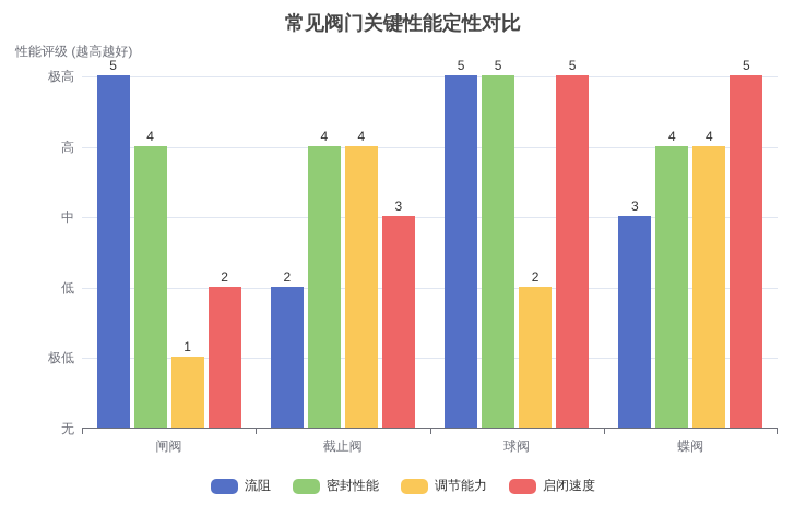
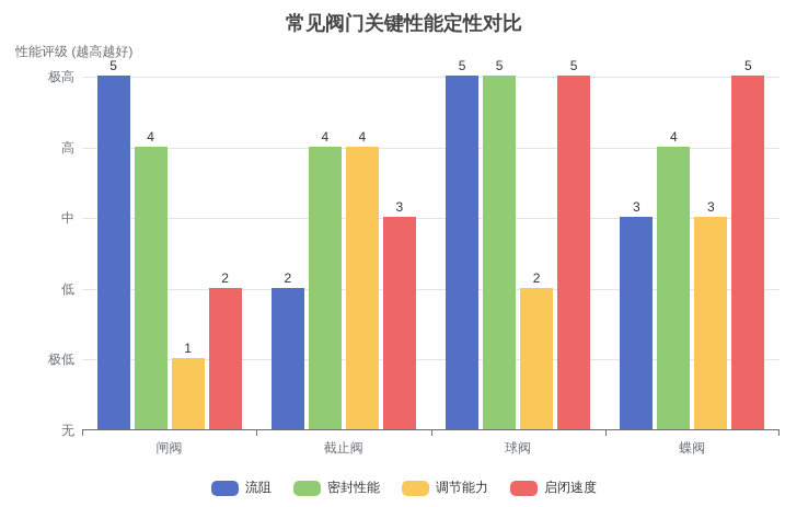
调节能力/蝶阀: 4 -> 3
